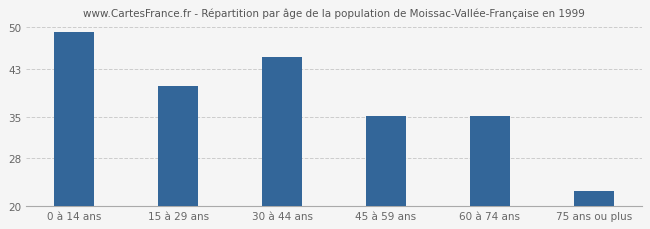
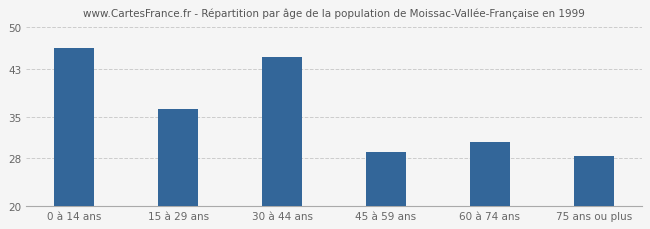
0 à 14 ans: 49.3 -> 46.6
15 à 29 ans: 40.2 -> 36.2
45 à 59 ans: 35.1 -> 29.0
60 à 74 ans: 35.1 -> 30.8
75 ans ou plus: 22.5 -> 28.4
